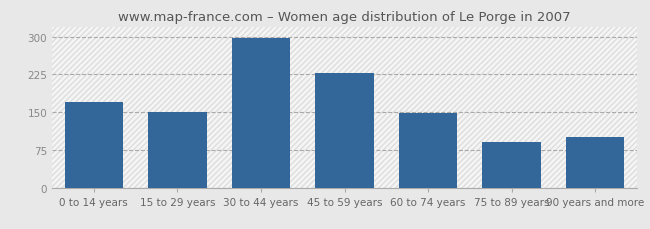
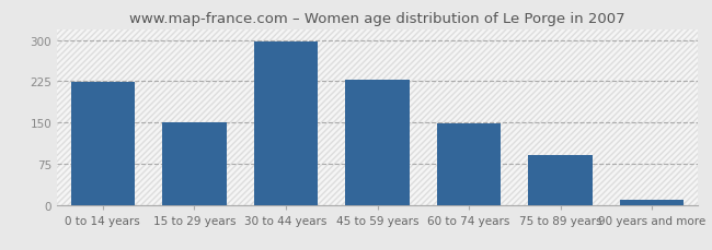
0 to 14 years: 170 -> 224
90 years and more: 100 -> 10
